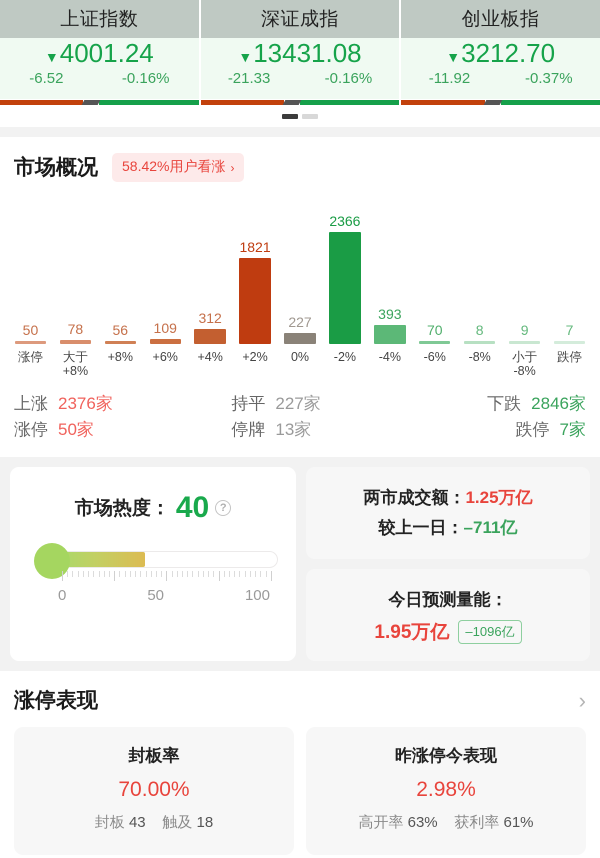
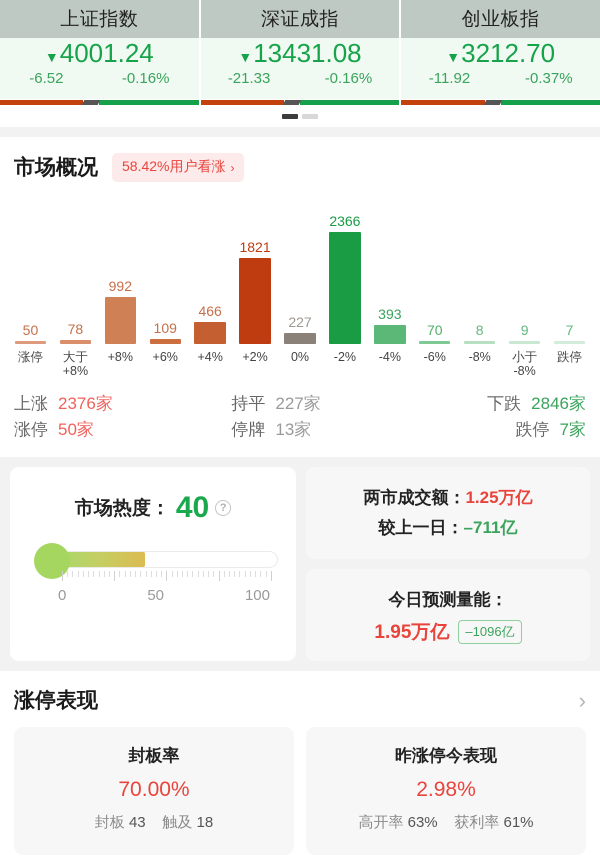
+8%: 56 -> 992
+4%: 312 -> 466
